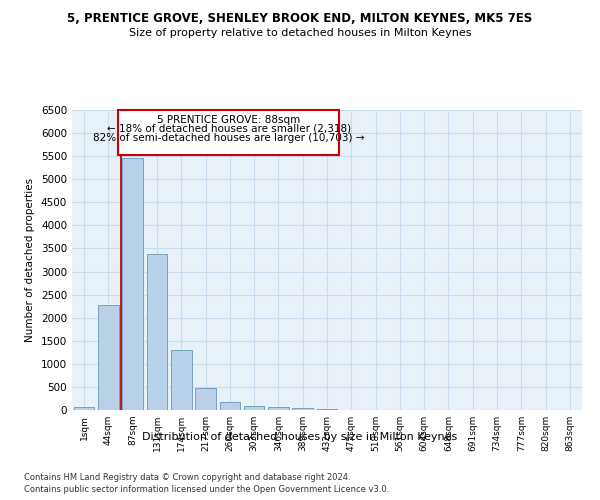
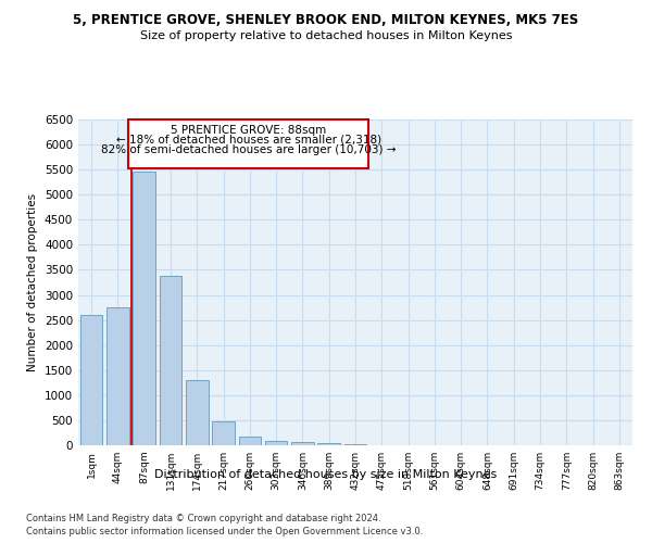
1sqm: 80 -> 2600
44sqm: 2280 -> 2750
